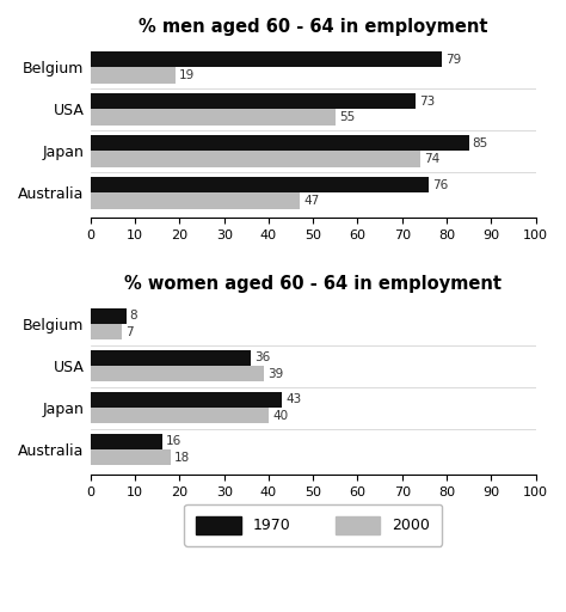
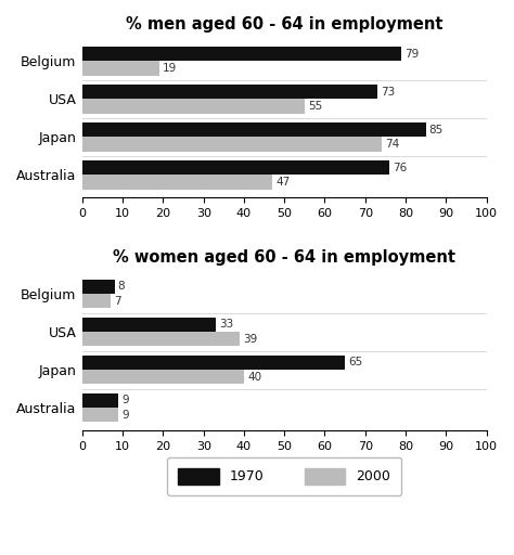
% women aged 60 - 64 in employment/1970/USA: 36 -> 33
% women aged 60 - 64 in employment/1970/Japan: 43 -> 65
% women aged 60 - 64 in employment/1970/Australia: 16 -> 9
% women aged 60 - 64 in employment/2000/Australia: 18 -> 9
